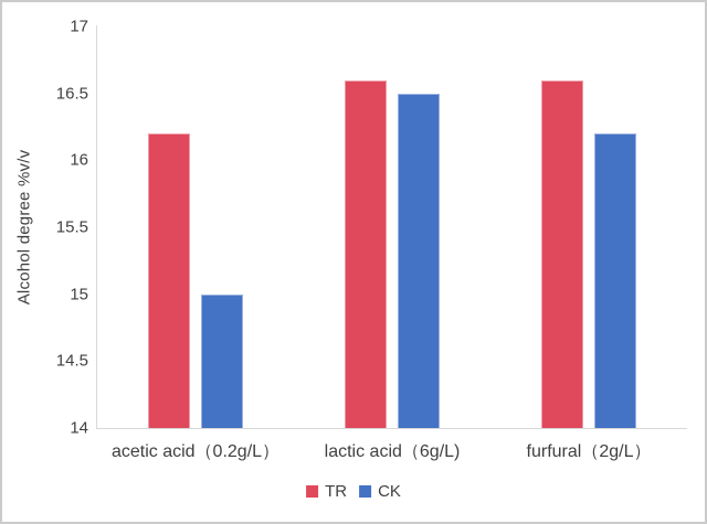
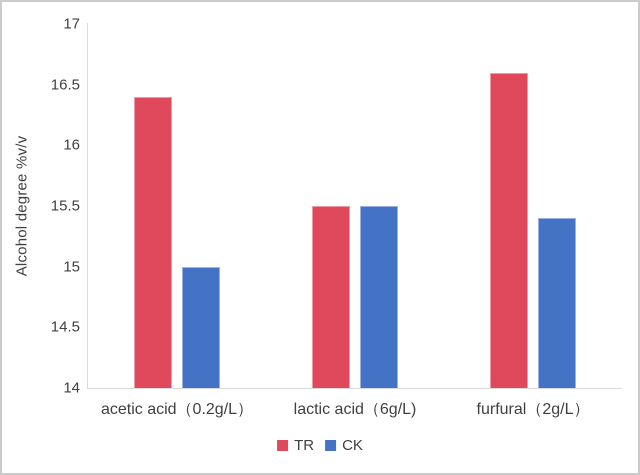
TR/acetic acid（0.2g/L）: 16.2 -> 16.4
TR/lactic acid（6g/L): 16.6 -> 15.5
CK/lactic acid（6g/L): 16.5 -> 15.5
CK/furfural（2g/L）: 16.2 -> 15.4
